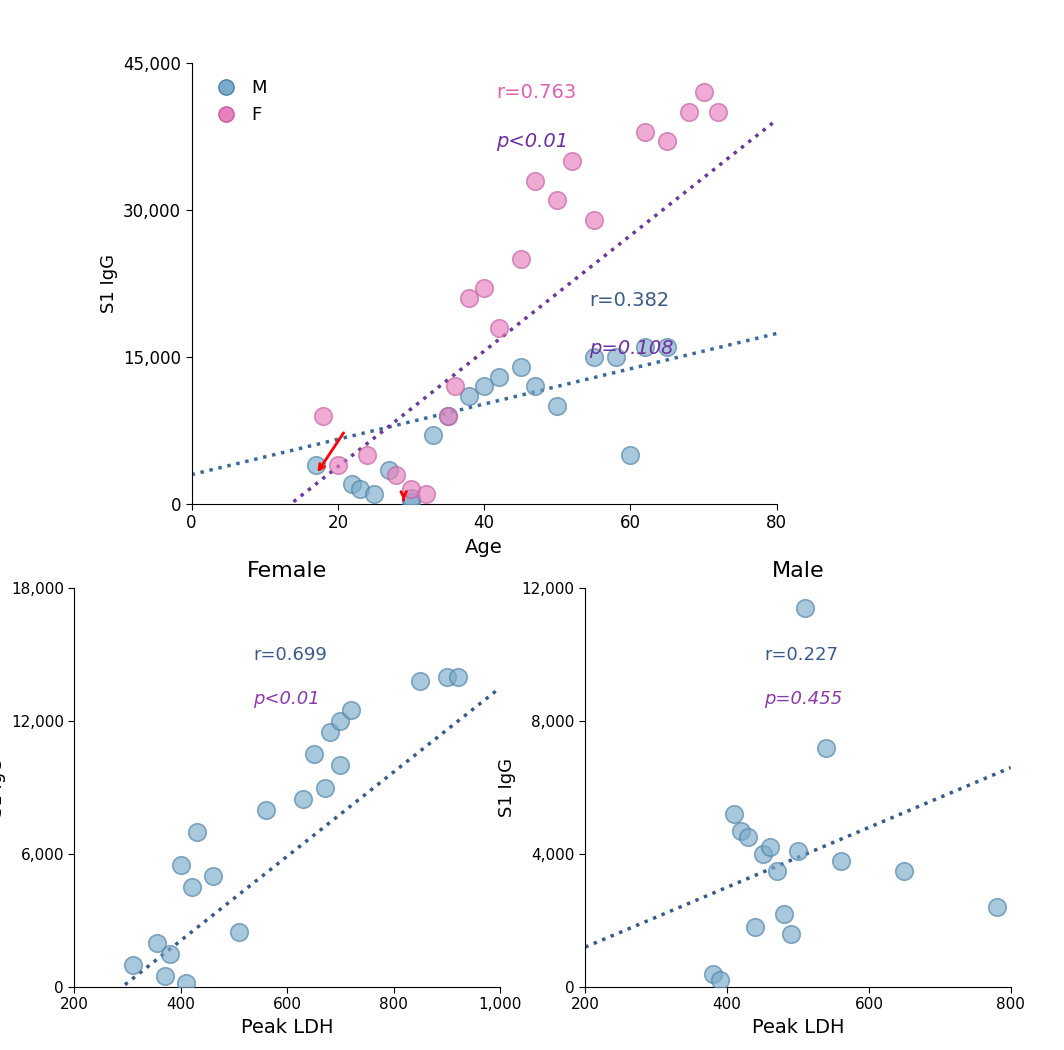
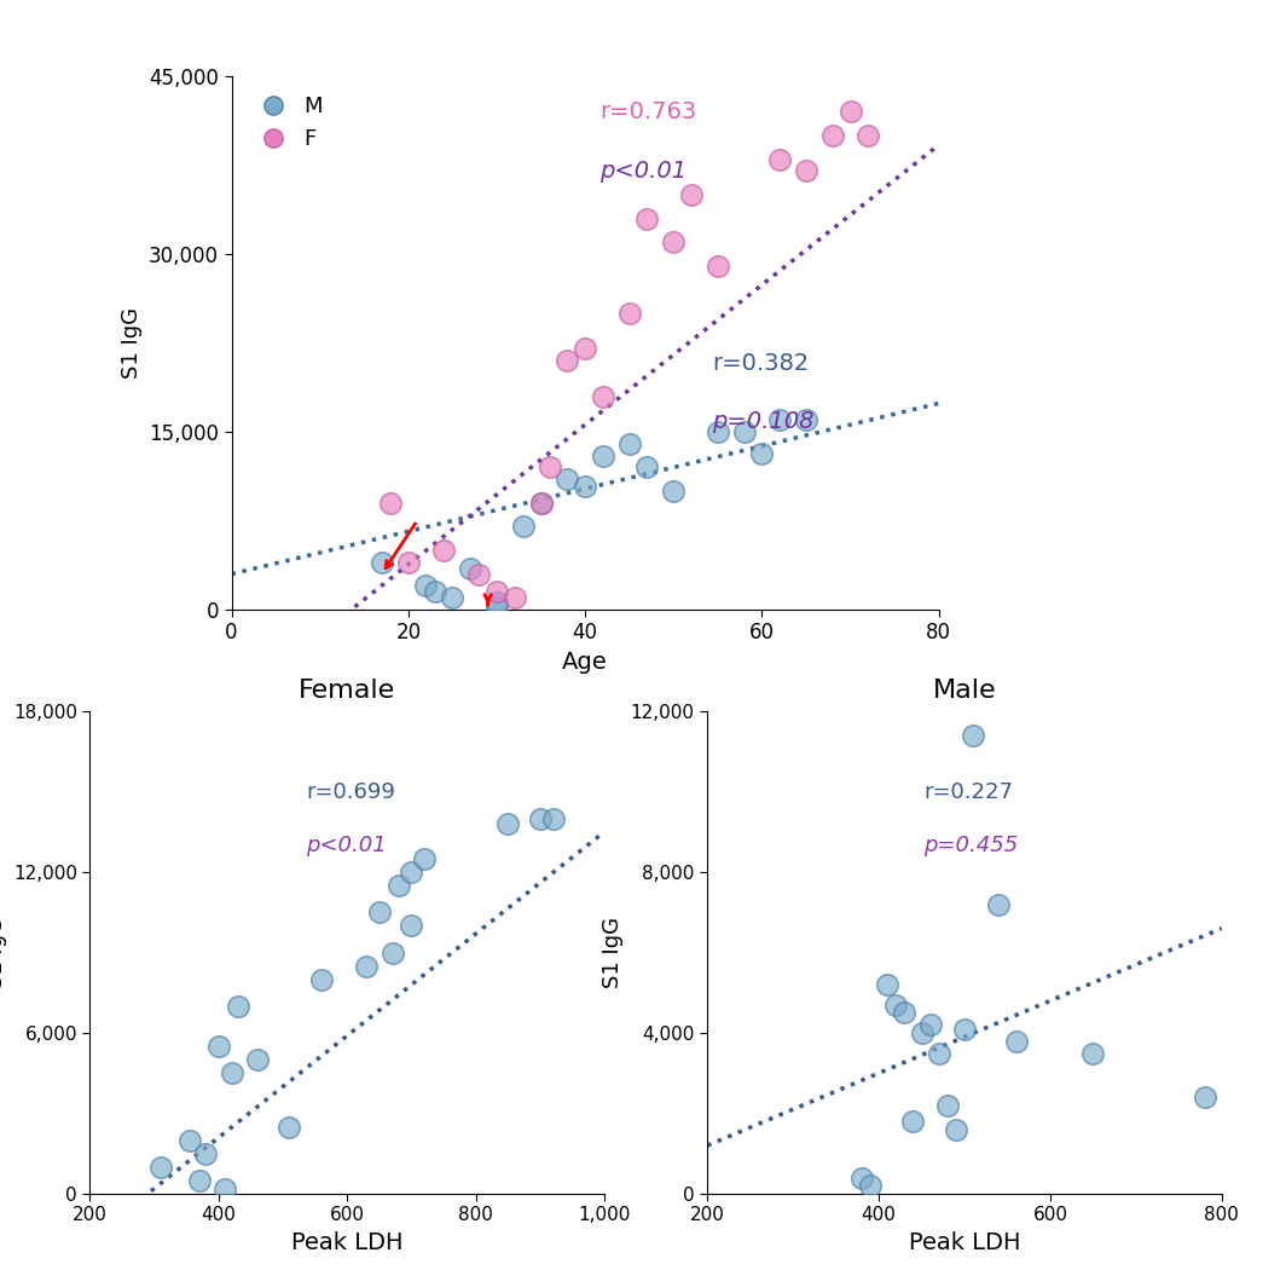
M/40: 12,000 -> 10,400
M/60: 5,000 -> 13,200
